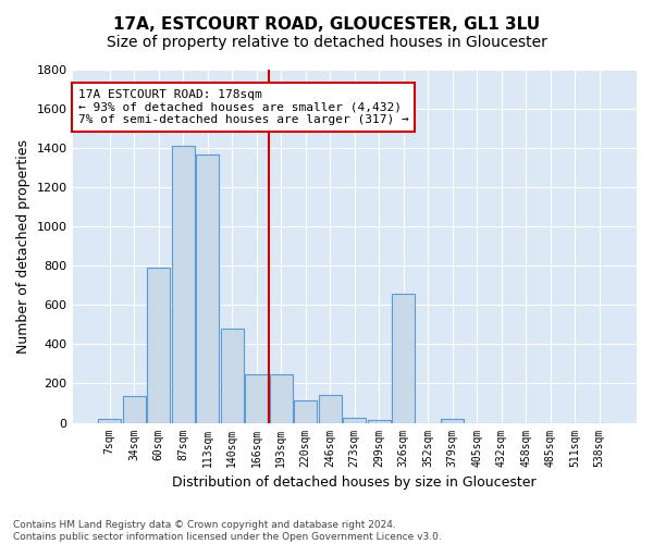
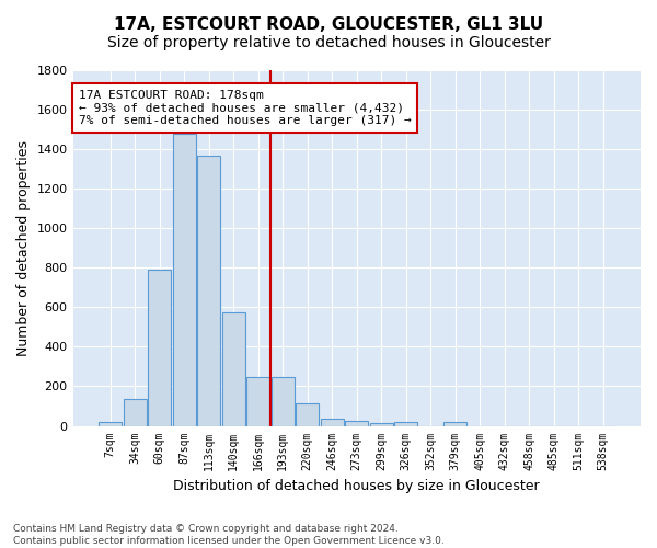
87sqm: 1410 -> 1480
140sqm: 480 -> 580
246sqm: 140 -> 40
326sqm: 660 -> 20
